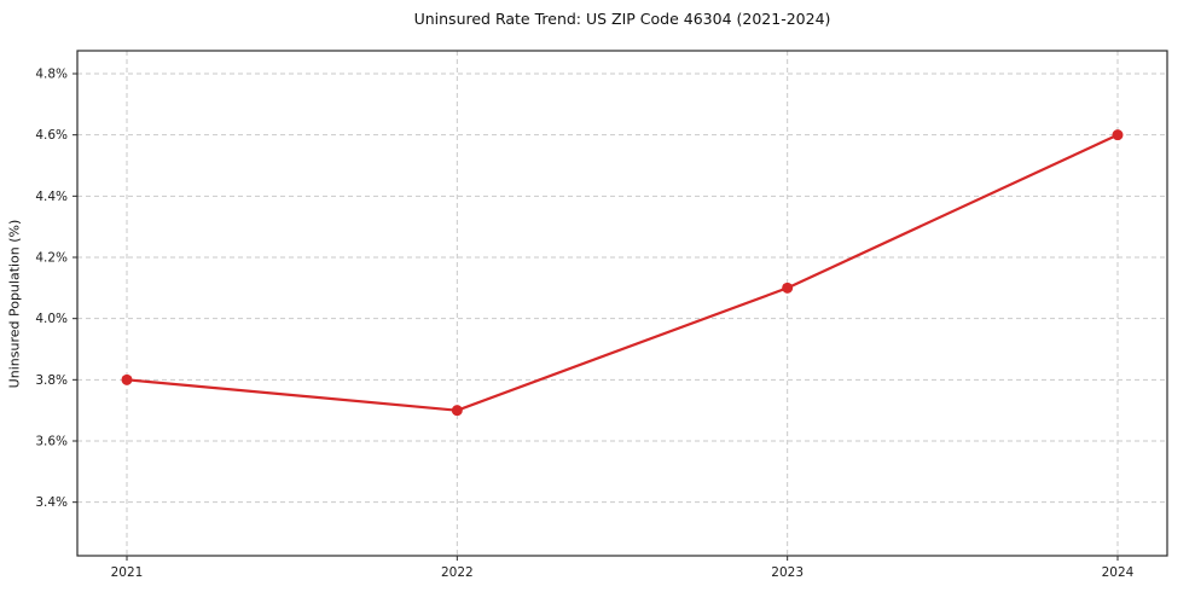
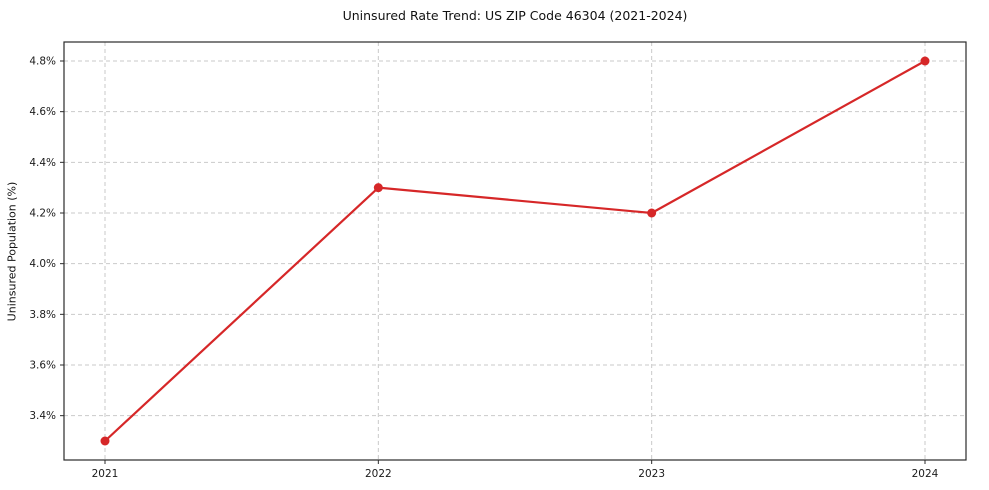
2021: 3.8% -> 3.3%
2022: 3.7% -> 4.3%
2023: 4.1% -> 4.2%
2024: 4.6% -> 4.8%
